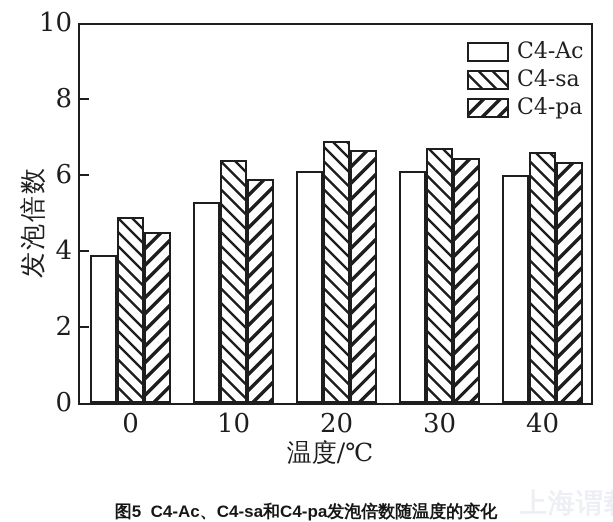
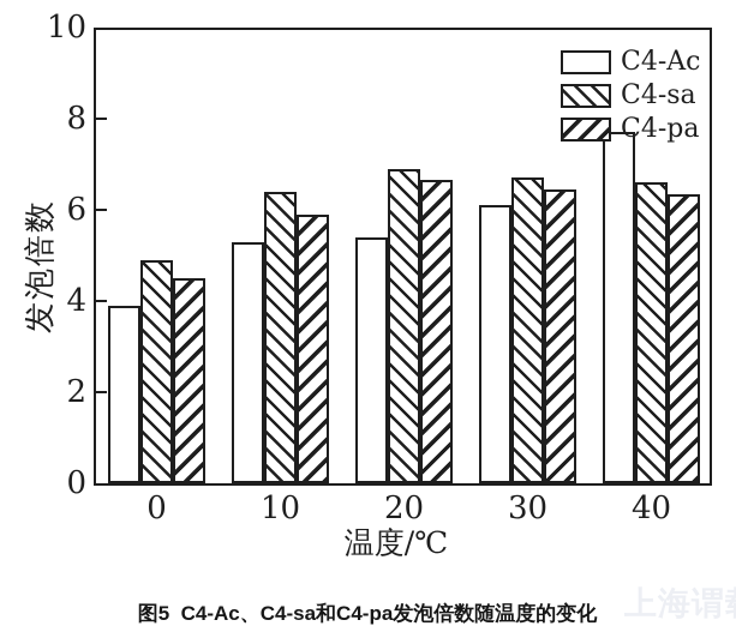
C4-Ac/20: 6.1 -> 5.4
C4-Ac/40: 6.0 -> 7.7
